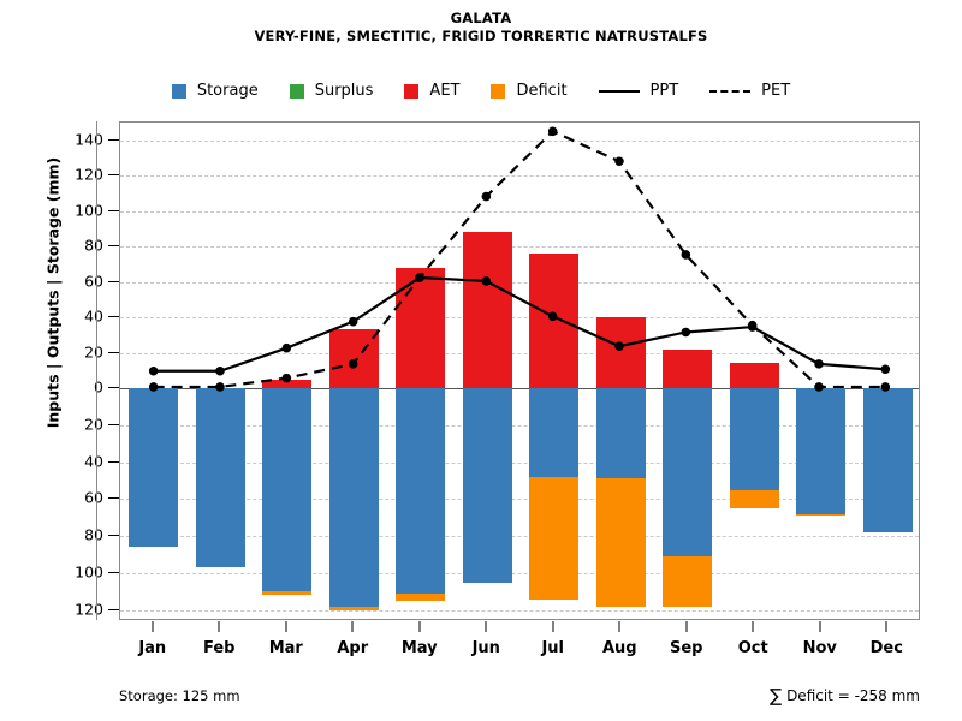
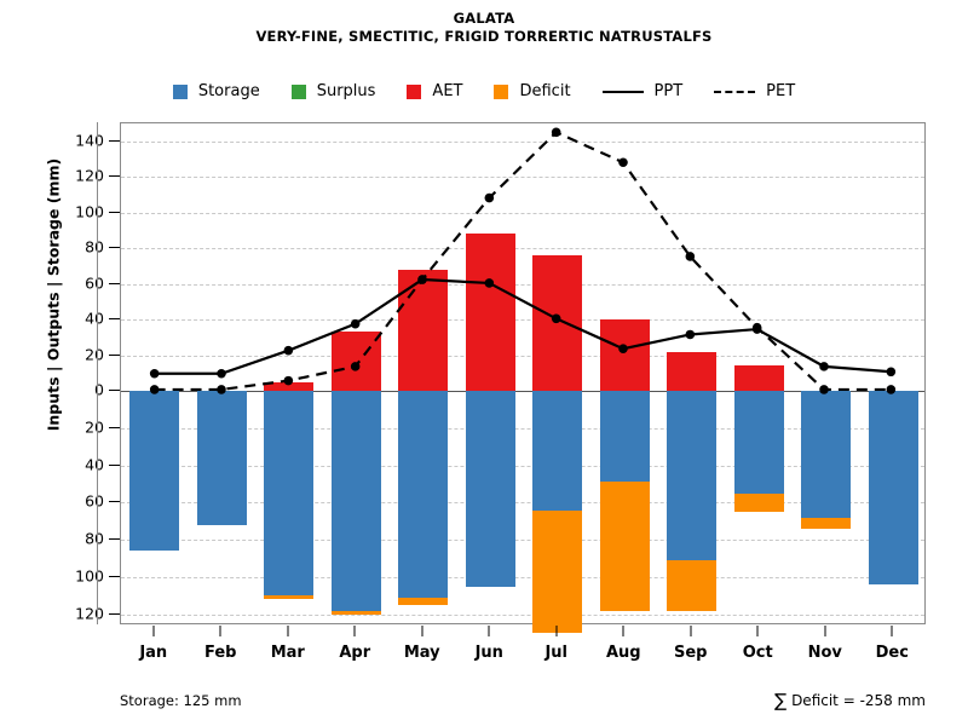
Storage/Feb: 97 -> 72
Storage/Jul: 48 -> 64
Deficit/Nov: 1 -> 6
Storage/Dec: 78 -> 104
